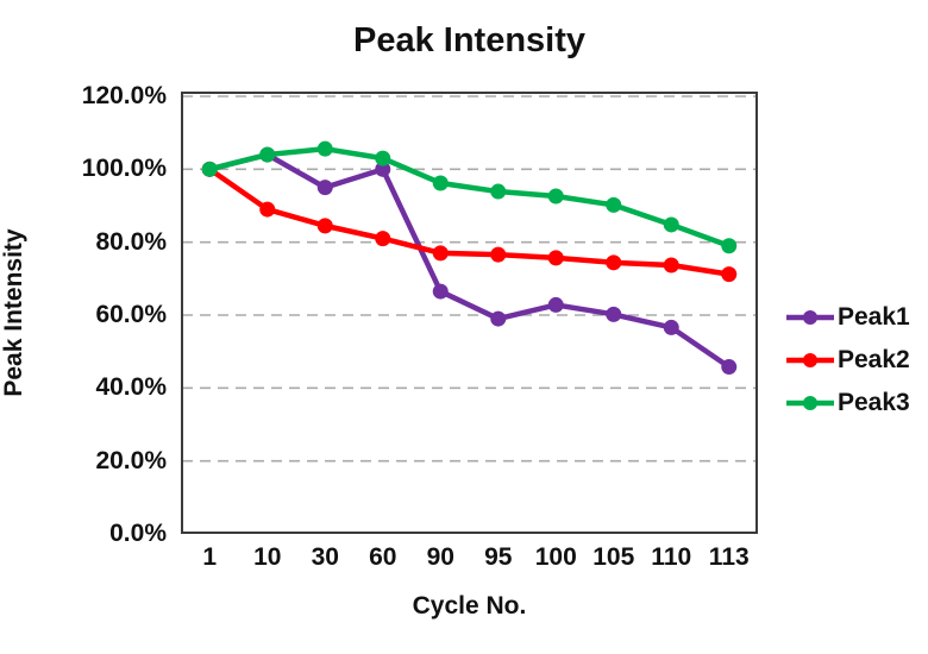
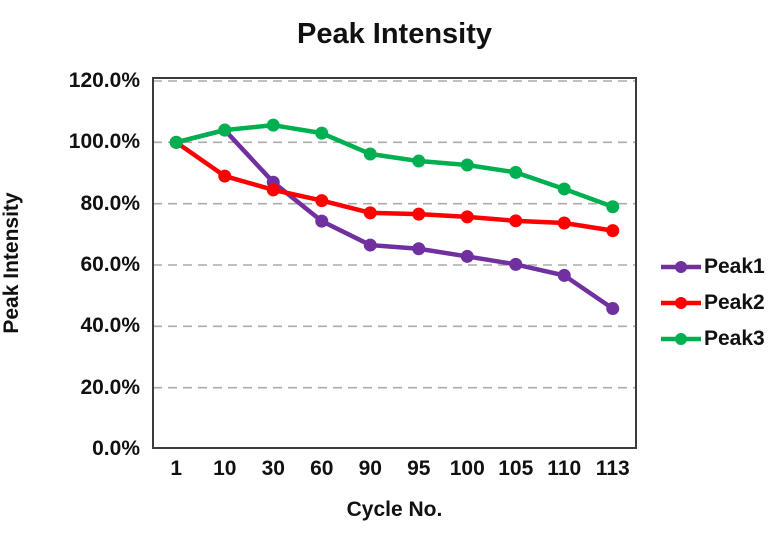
Peak1/30: 95% -> 87%
Peak1/60: 100% -> 74%
Peak1/95: 59% -> 65%
